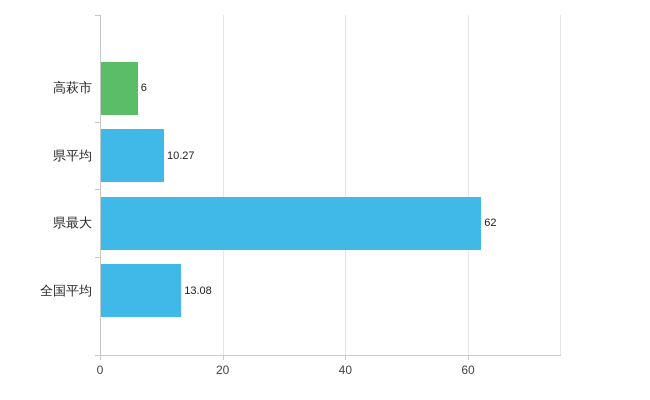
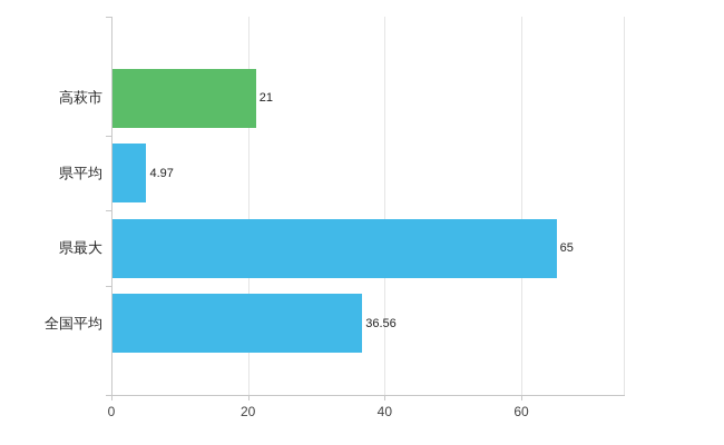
高萩市: 6 -> 21
県平均: 10.27 -> 4.97
県最大: 62 -> 65
全国平均: 13.08 -> 36.56
